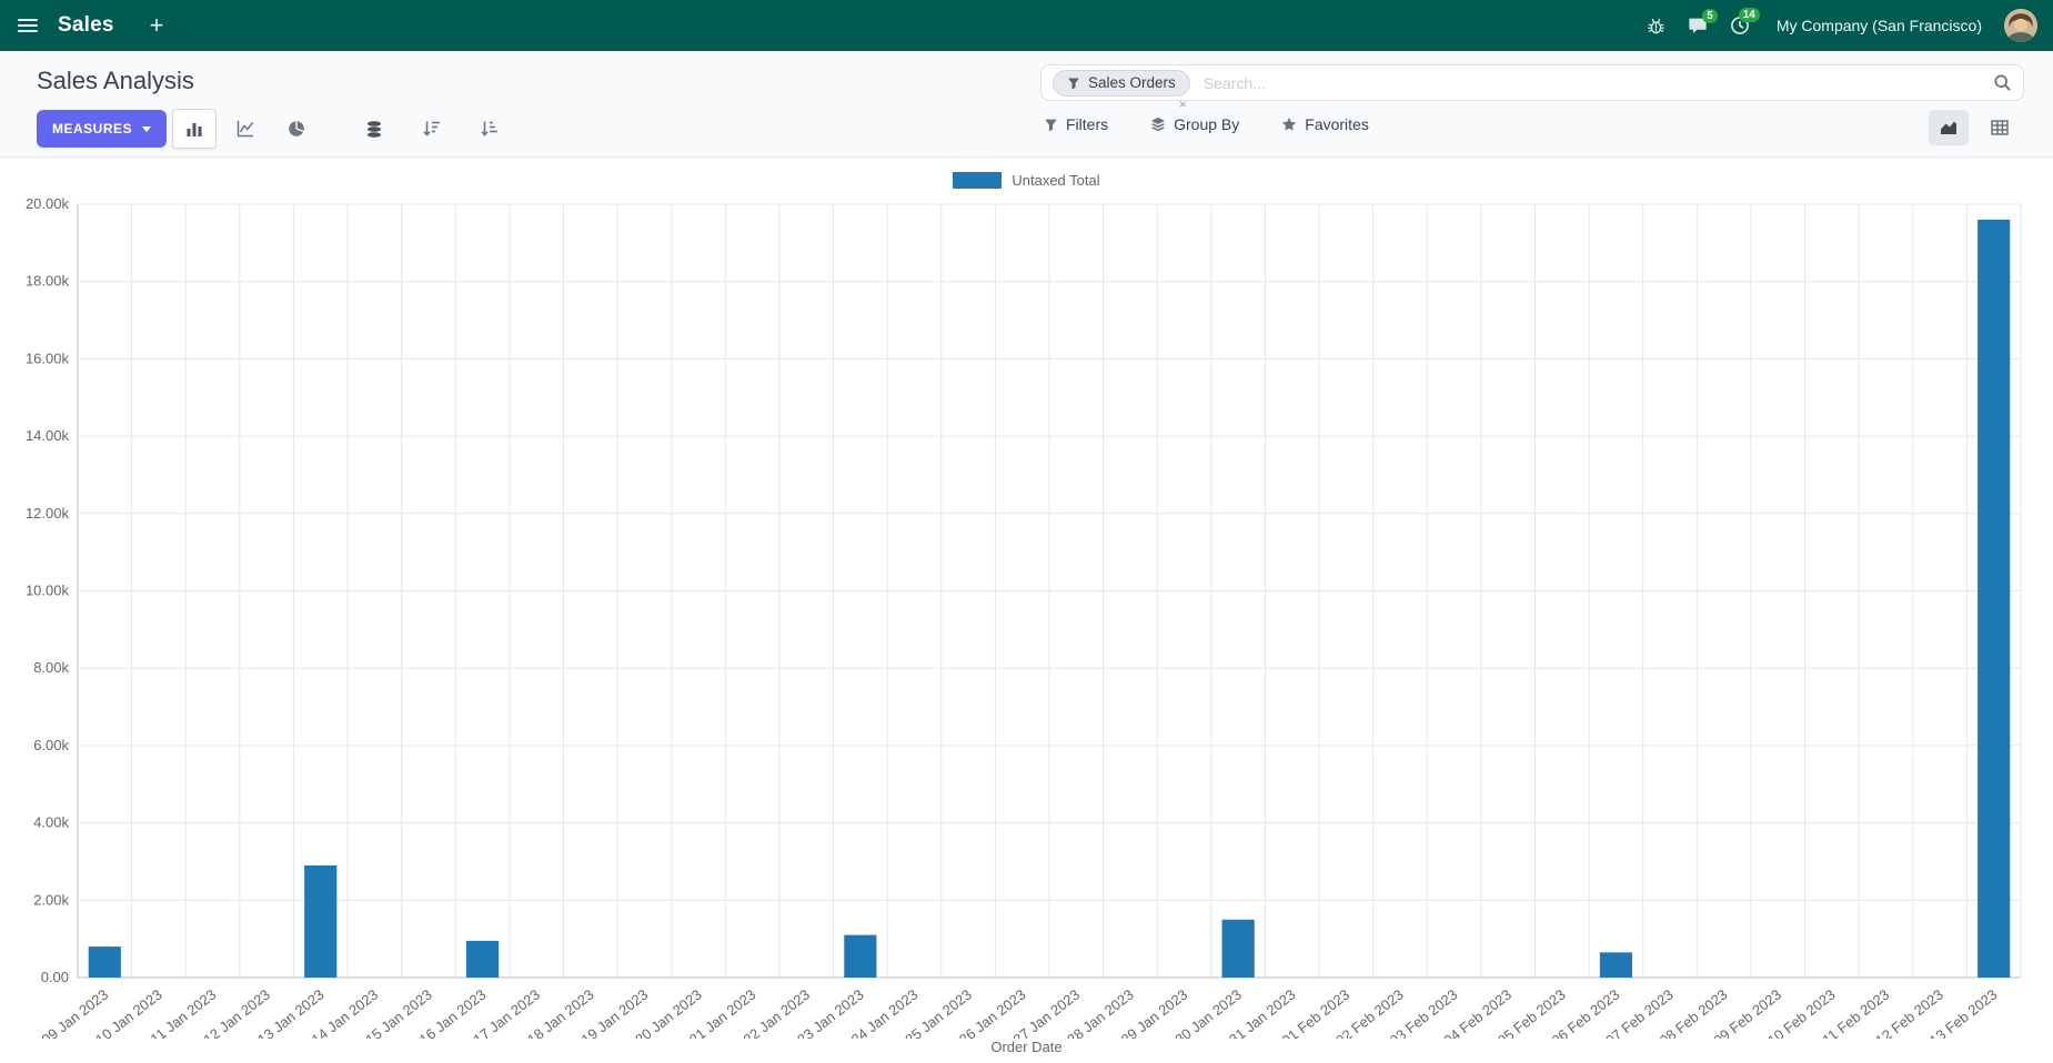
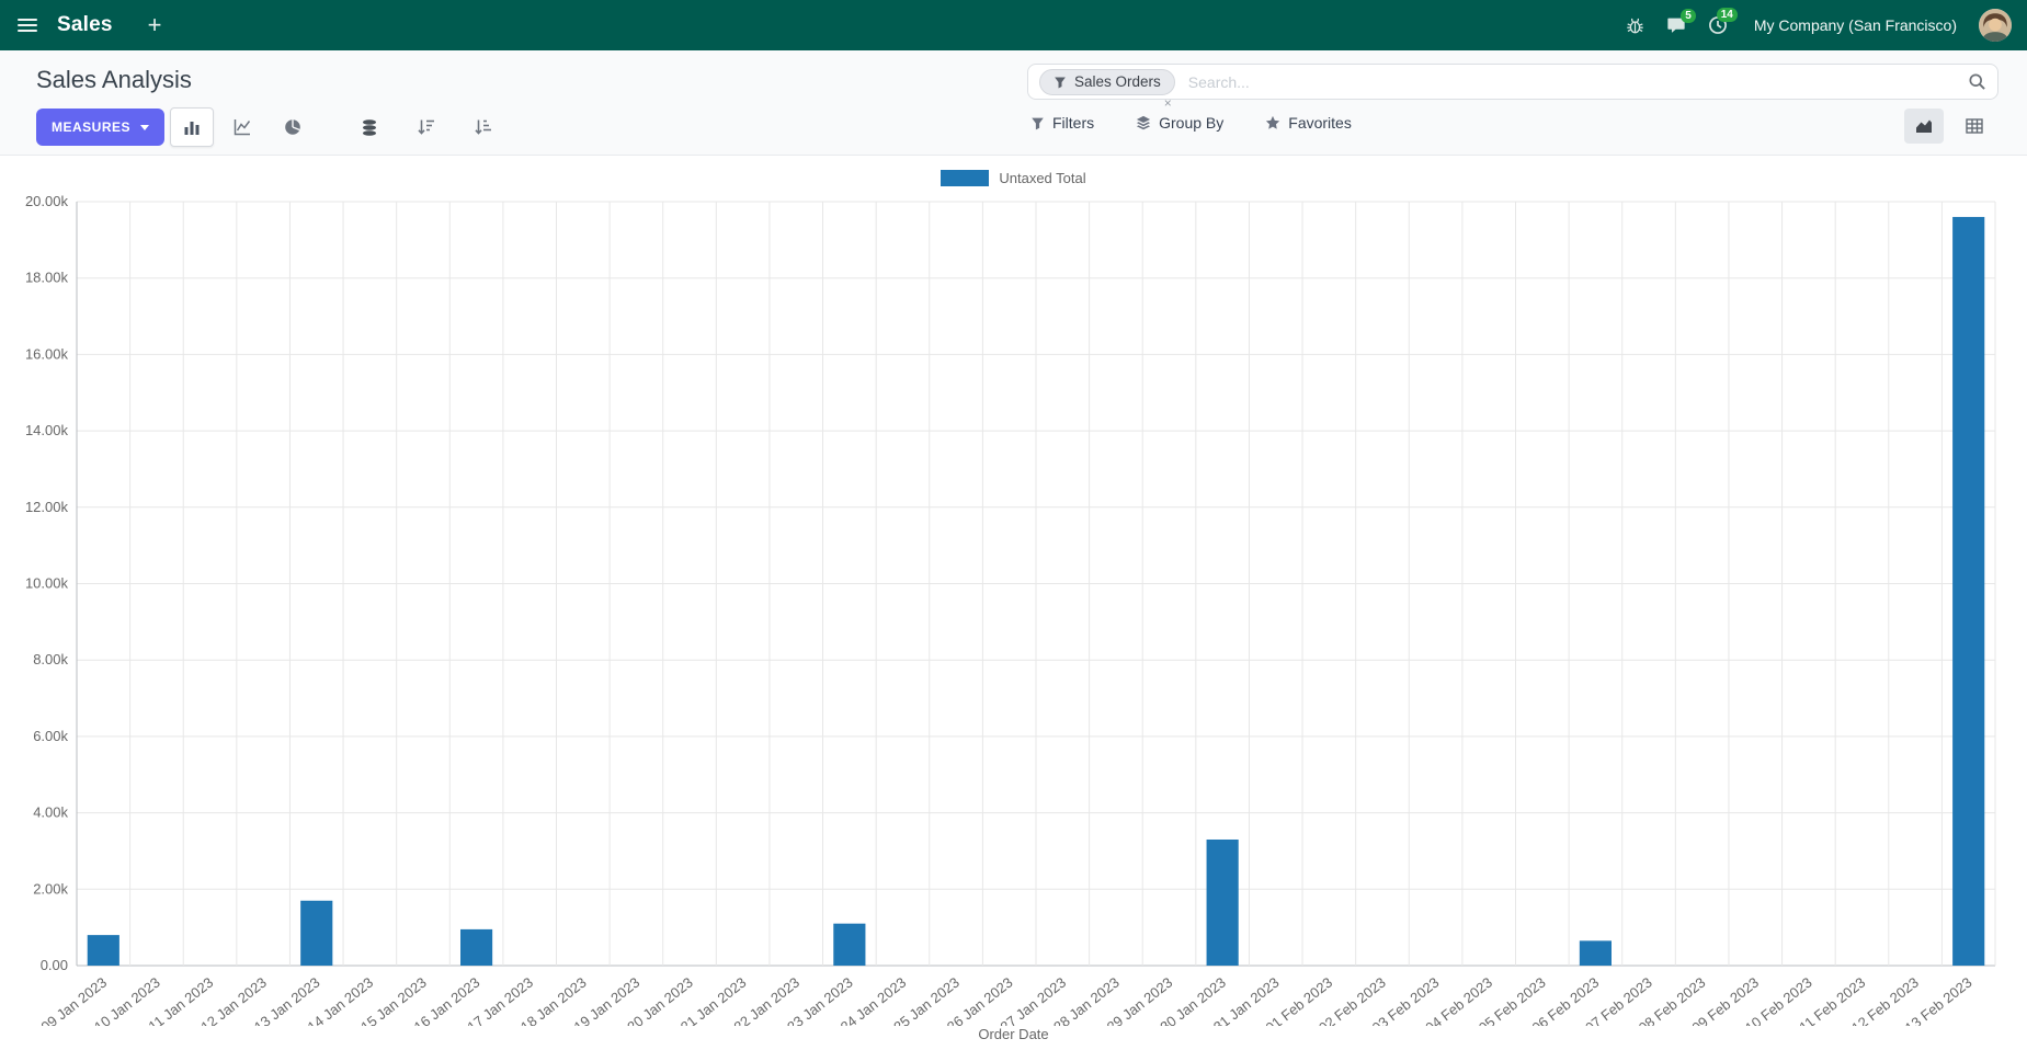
13 Jan 2023: 2.9k -> 1.7k
30 Jan 2023: 1.5k -> 3.3k
